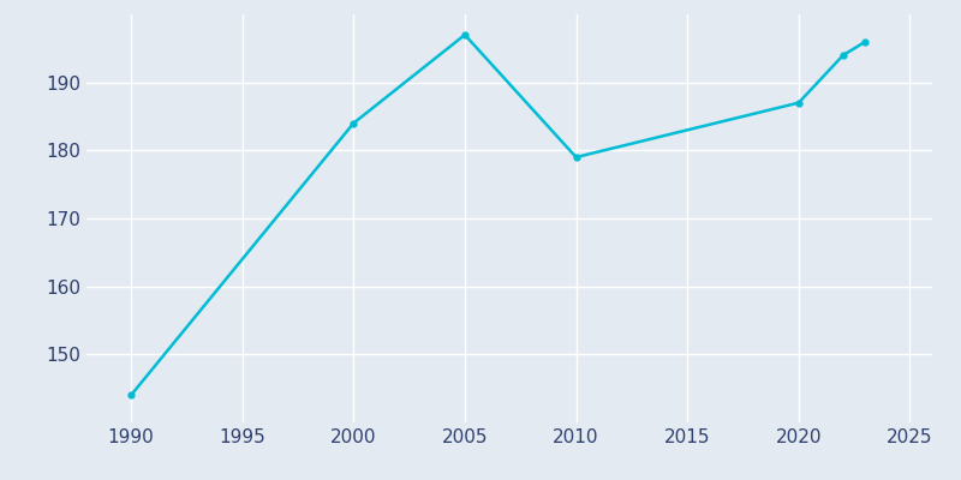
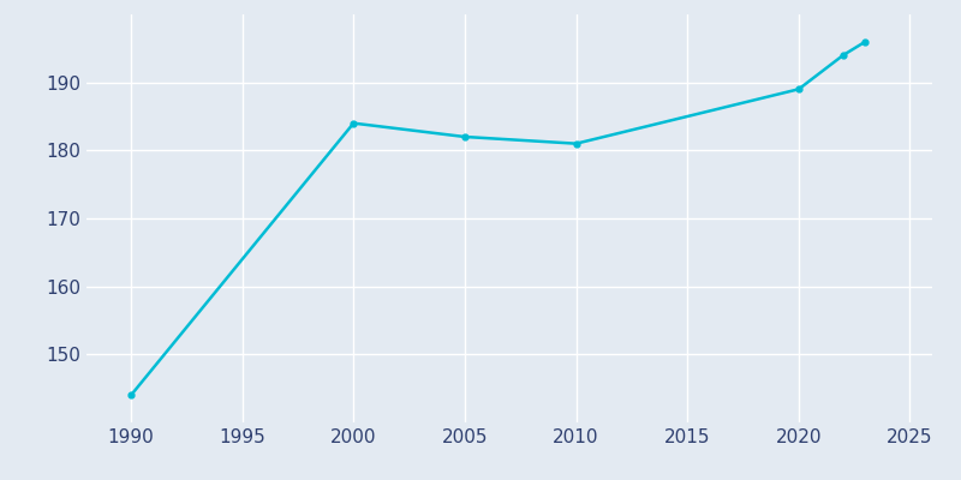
2005: 197 -> 182
2010: 179 -> 181
2020: 187 -> 189
